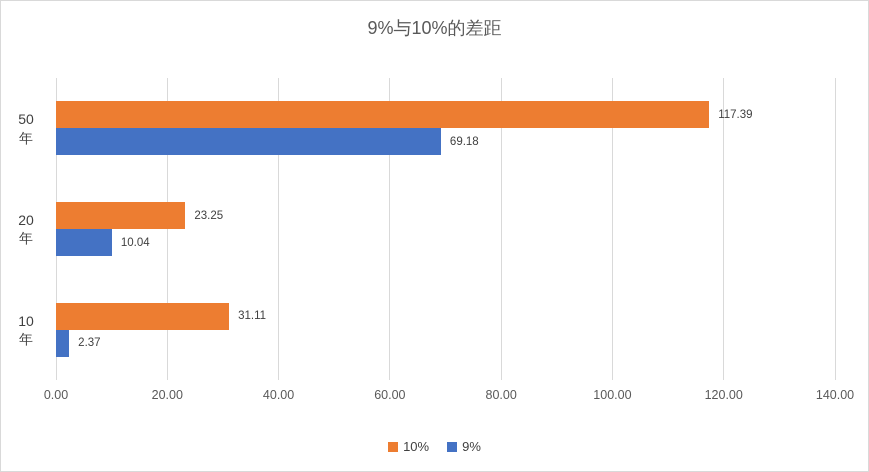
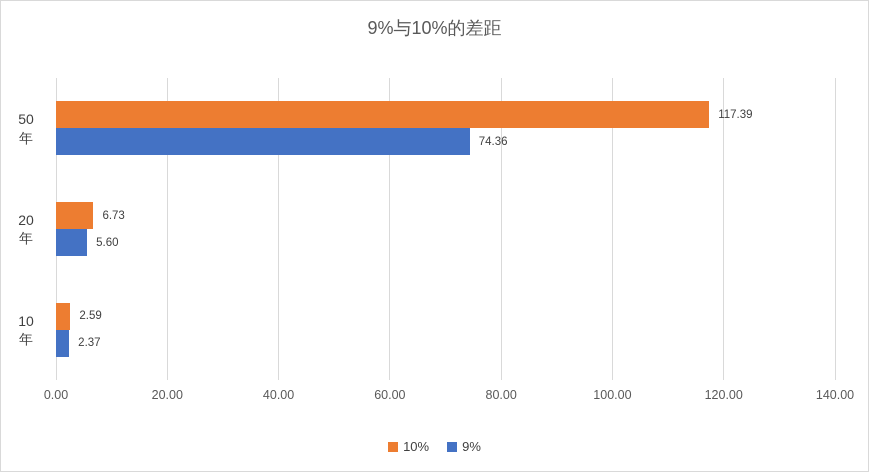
9%/50年: 69.18 -> 74.36
10%/20年: 23.25 -> 6.73
9%/20年: 10.04 -> 5.60
10%/10年: 31.11 -> 2.59
